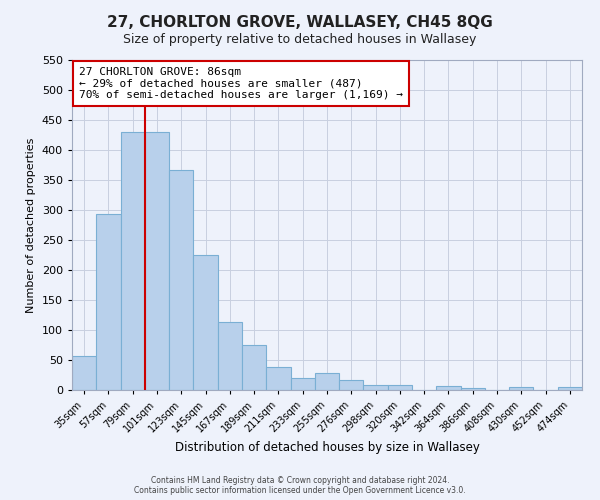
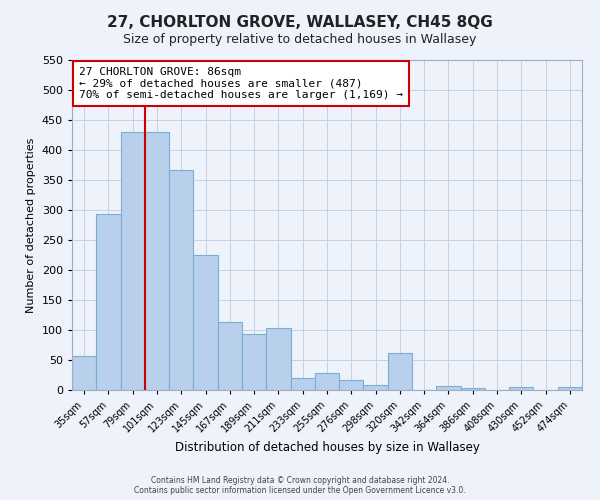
189sqm: 75 -> 94
211sqm: 38 -> 104
320sqm: 9 -> 62
